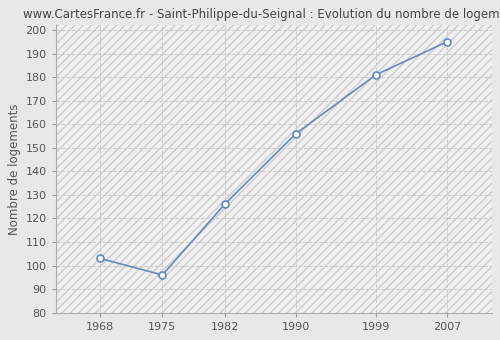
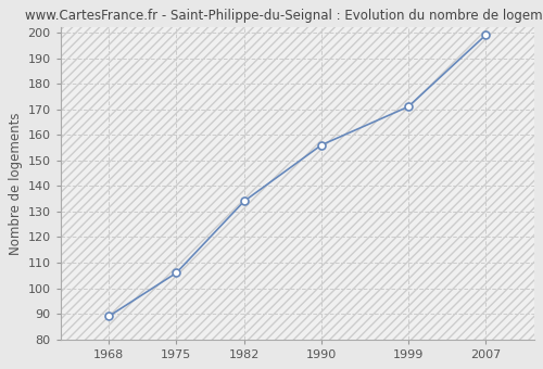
1968: 103 -> 89
1975: 96 -> 106
1982: 126 -> 134
1999: 181 -> 171
2007: 195 -> 199
